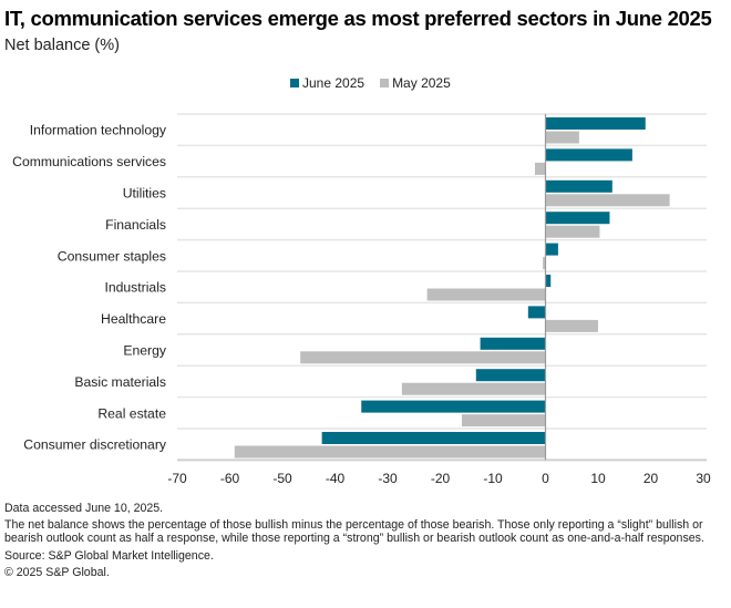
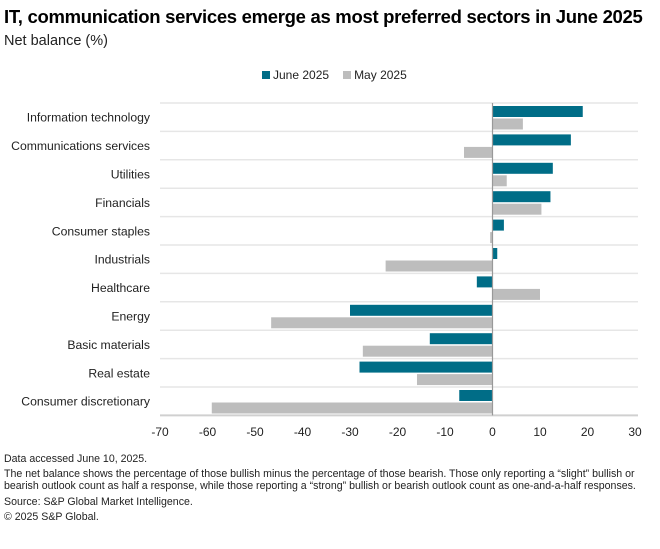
May 2025/Communications services: -2 -> -6
May 2025/Utilities: 24 -> 3
June 2025/Energy: -12 -> -30
June 2025/Real estate: -35 -> -28
June 2025/Consumer discretionary: -42 -> -7
